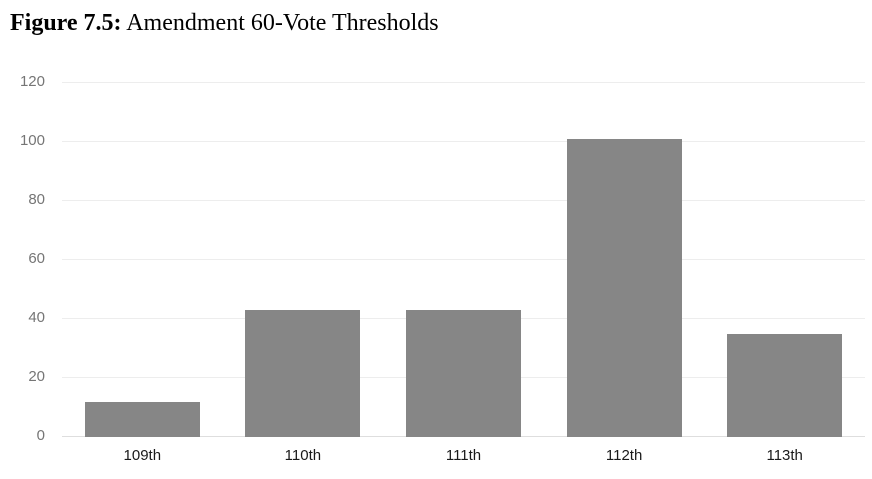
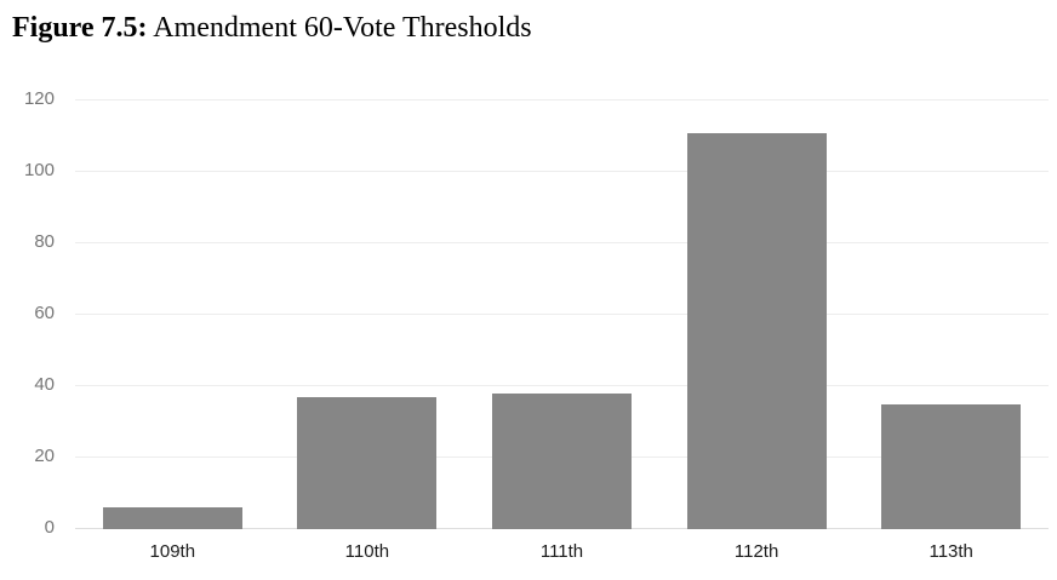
109th: 12 -> 6
110th: 43 -> 37
111th: 43 -> 38
112th: 101 -> 111
